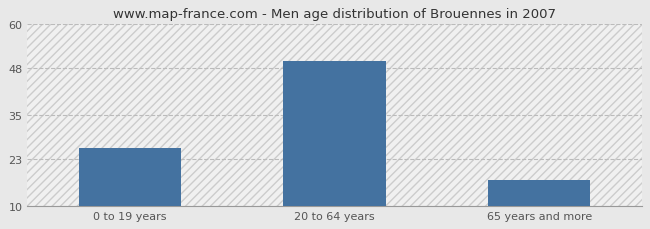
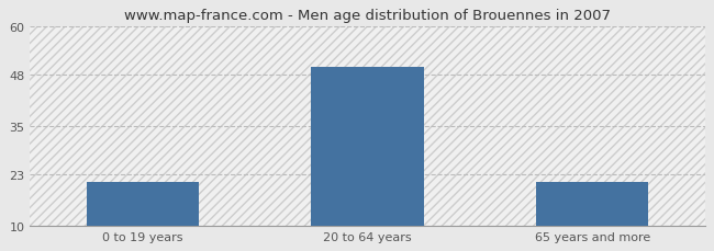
0 to 19 years: 26 -> 21
65 years and more: 17 -> 21
